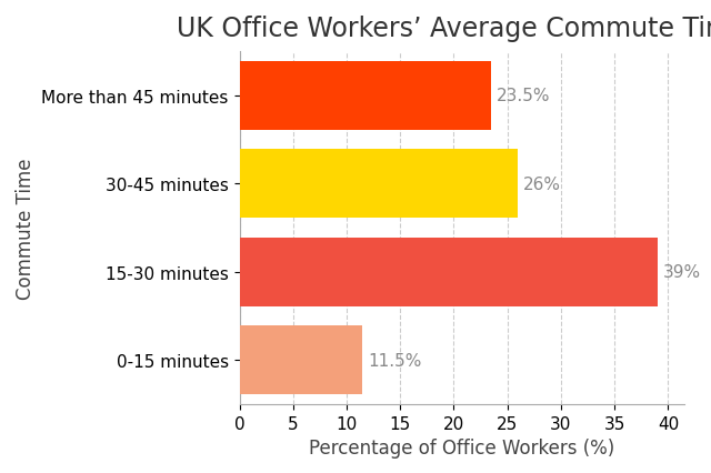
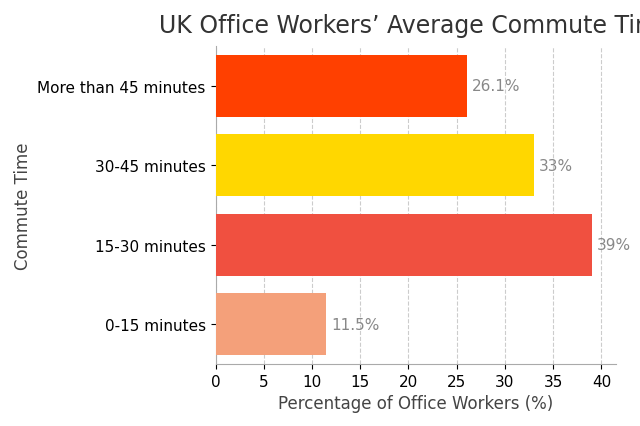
More than 45 minutes: 23.5% -> 26.1%
30-45 minutes: 26% -> 33%
